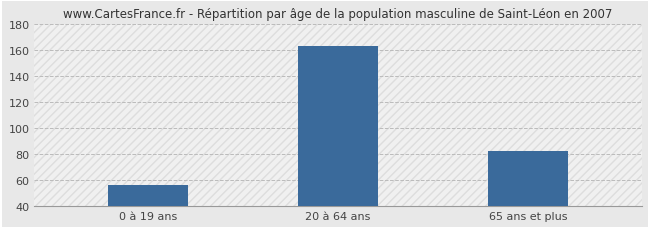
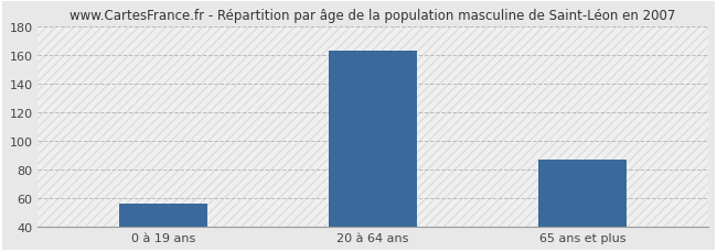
65 ans et plus: 82 -> 87
